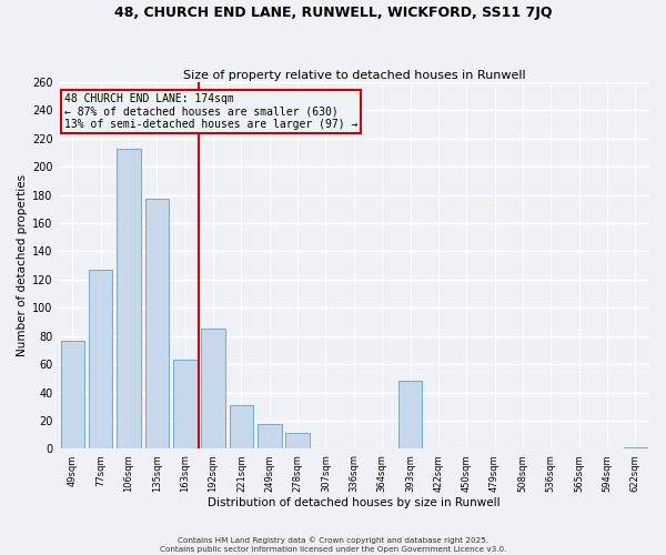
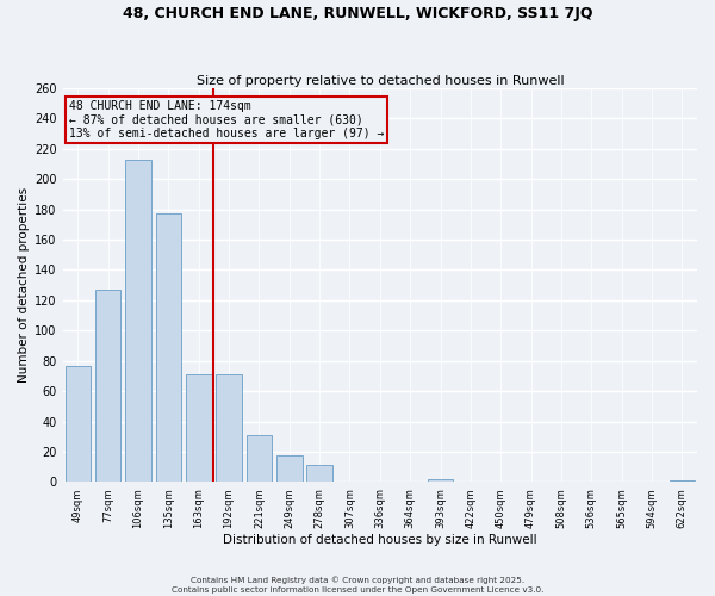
163sqm: 63 -> 71
192sqm: 85 -> 71
393sqm: 48 -> 2
